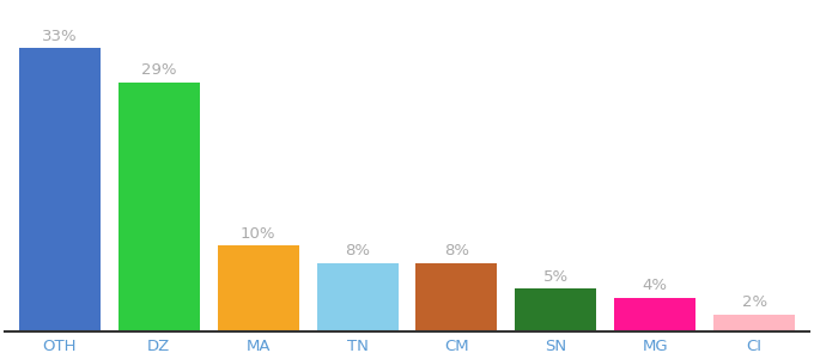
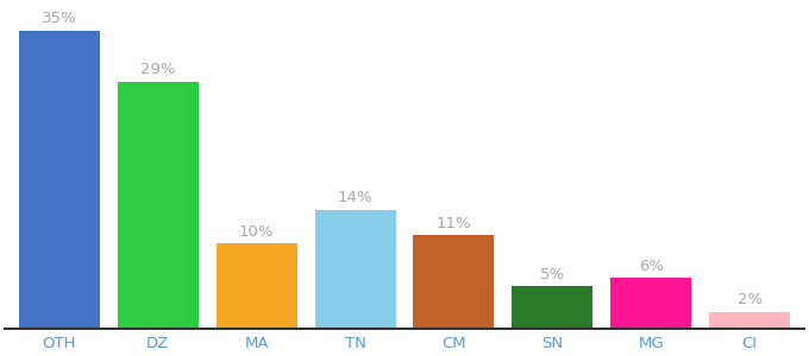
OTH: 33% -> 35%
TN: 8% -> 14%
CM: 8% -> 11%
MG: 4% -> 6%
